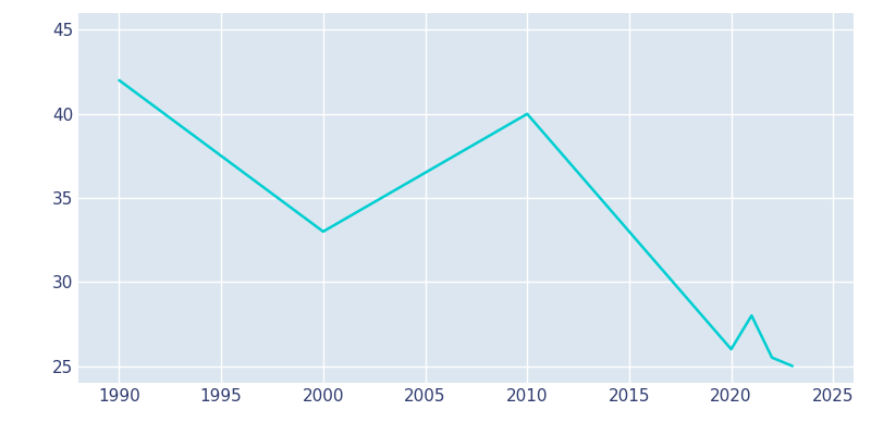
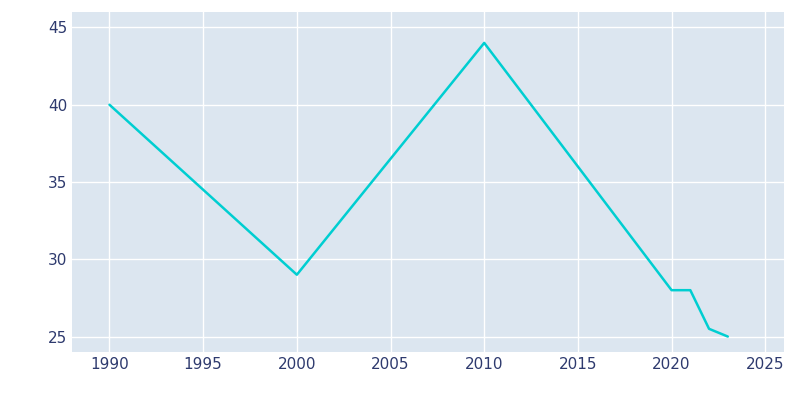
1990: 42.0 -> 40.0
2000: 33.0 -> 29.0
2010: 40.0 -> 44.0
2020: 26.0 -> 28.0
